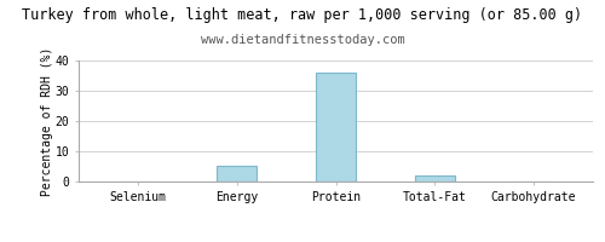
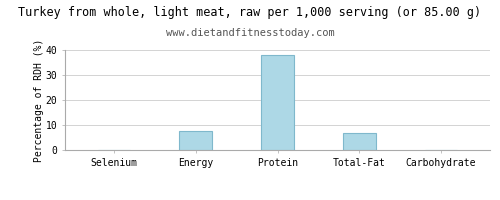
Energy: 5.3 -> 7.5
Protein: 36.0 -> 38.0
Total-Fat: 2.0 -> 7.0
